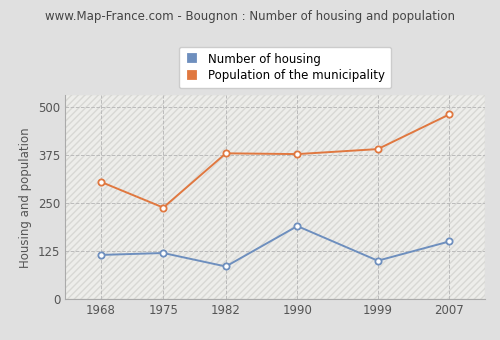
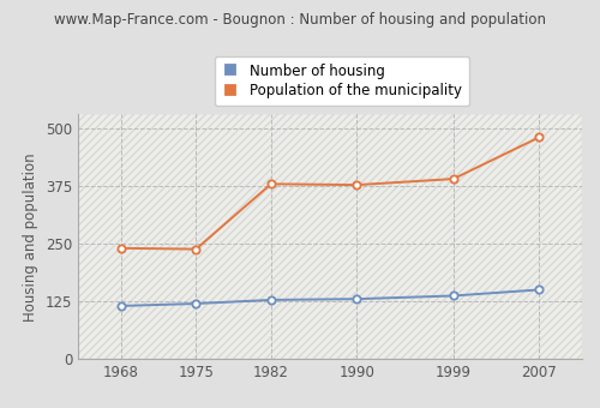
Population of the municipality/1968: 305 -> 240
Number of housing/1982: 85 -> 128
Number of housing/1990: 190 -> 130
Number of housing/1999: 100 -> 137
